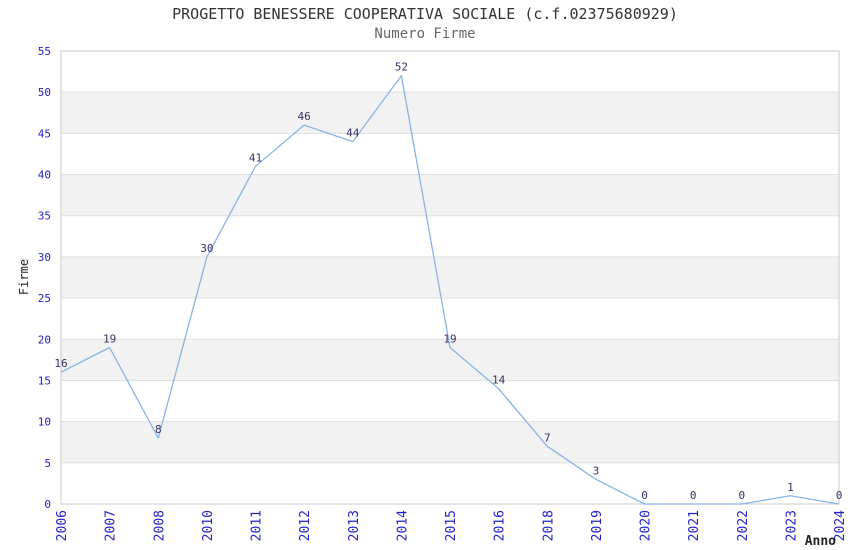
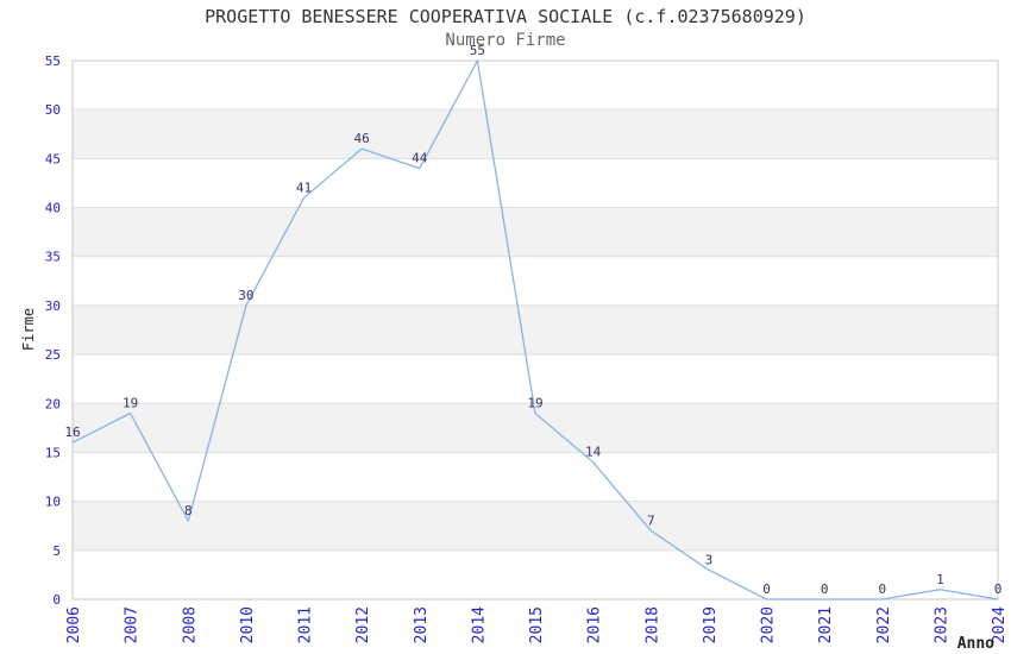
2014: 52 -> 55
